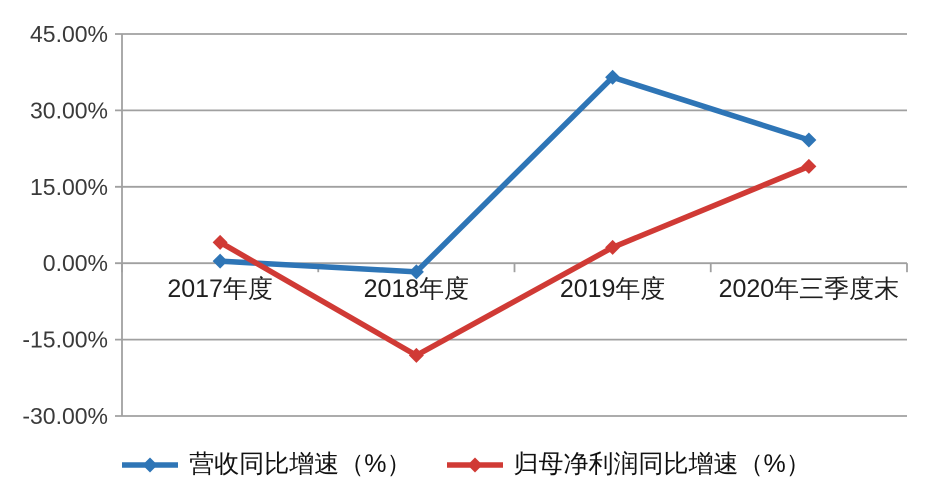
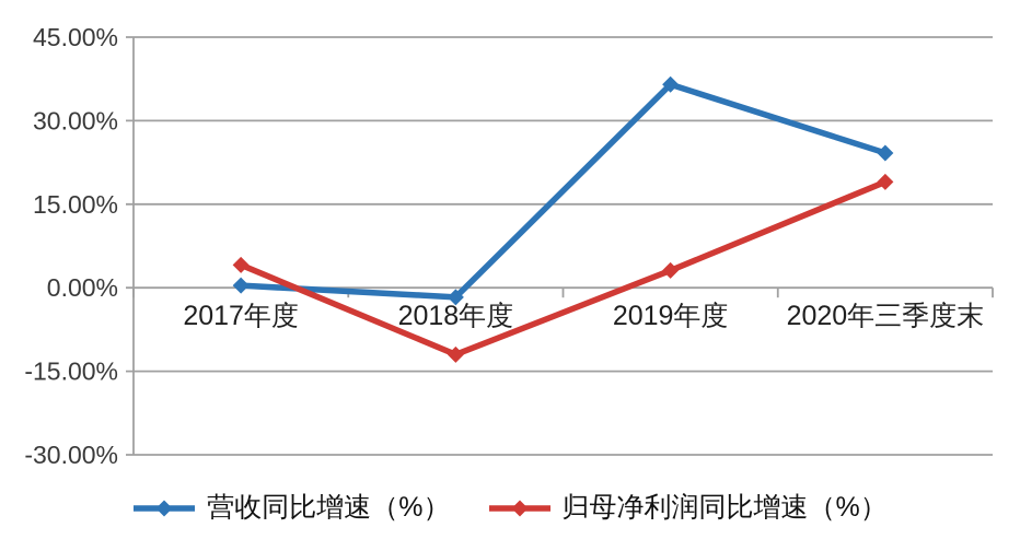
归母净利润同比增速（%）/2018年度: -18% -> -12%
